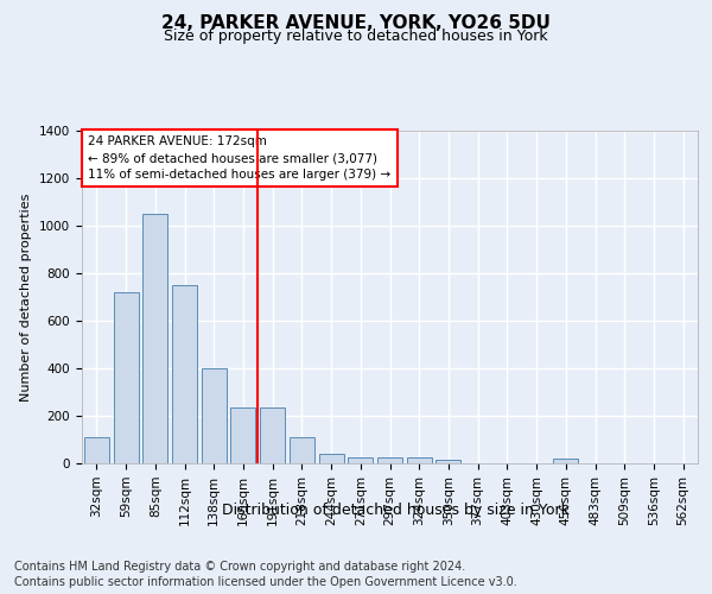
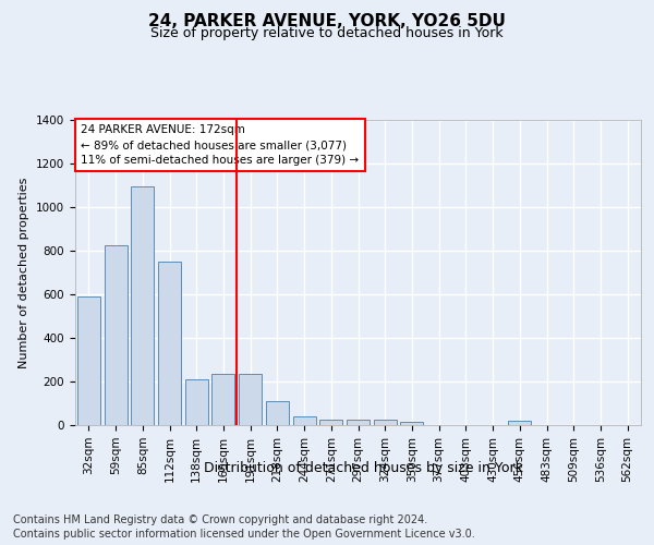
32sqm: 110 -> 590
59sqm: 720 -> 825
85sqm: 1050 -> 1095
138sqm: 400 -> 210
